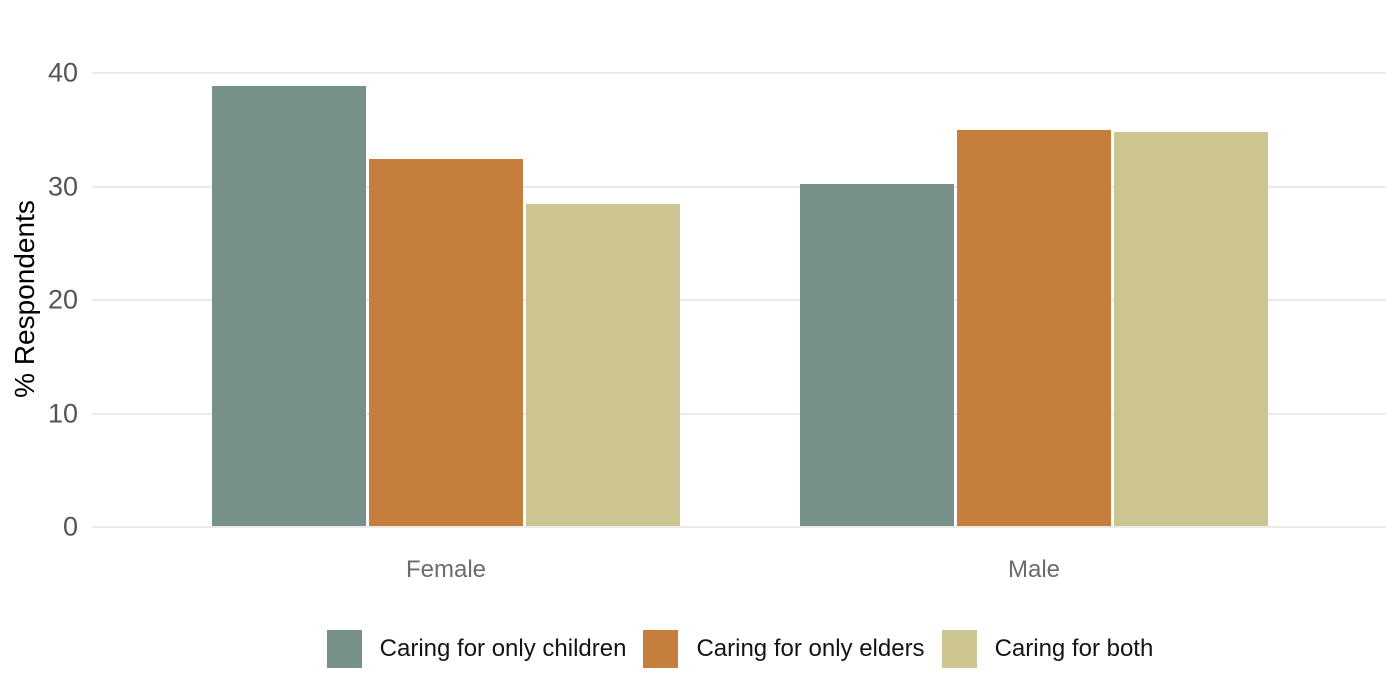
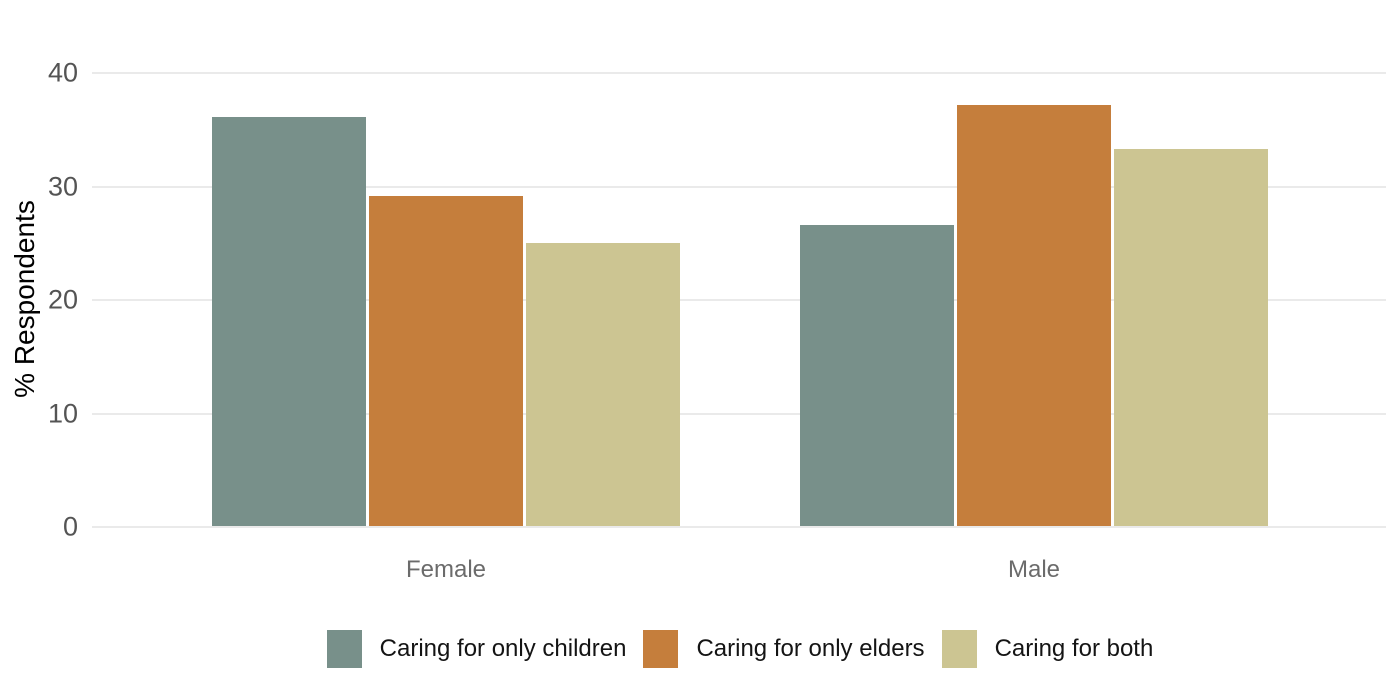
Caring for only children/Female: 38.8 -> 36.0
Caring for only elders/Female: 32.3 -> 29.1
Caring for both/Female: 28.4 -> 24.9
Caring for only children/Male: 30.1 -> 26.5
Caring for only elders/Male: 34.9 -> 37.1
Caring for both/Male: 34.7 -> 33.2
